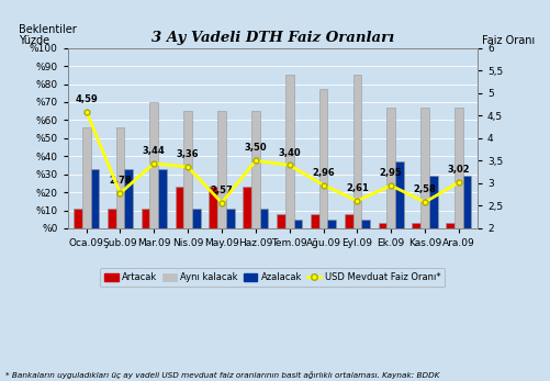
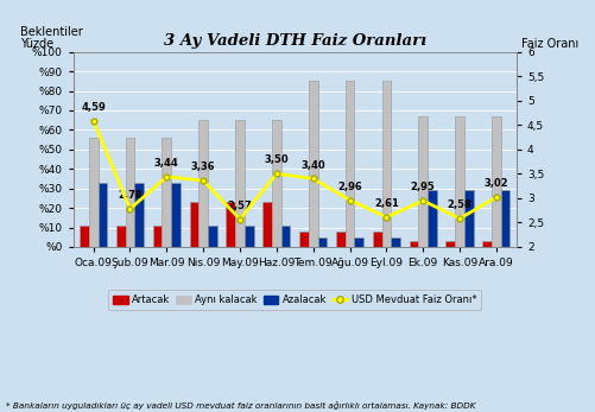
Aynı kalacak/Mar.09: %70 -> %56
Aynı kalacak/Ağu.09: %77 -> %85
Azalacak/Ek.09: %37 -> %29
